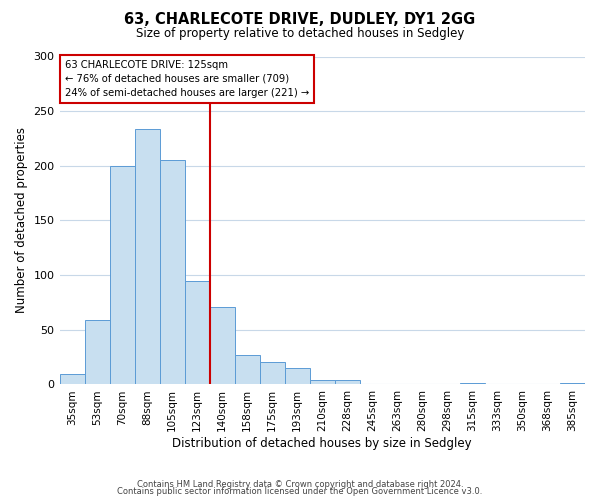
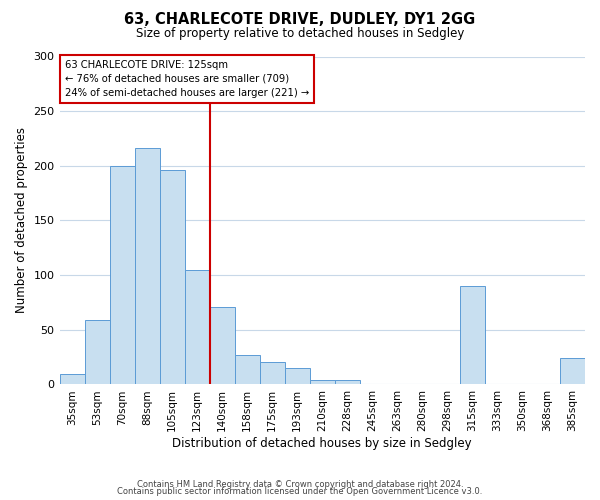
88sqm: 234 -> 216
105sqm: 205 -> 196
123sqm: 95 -> 105
315sqm: 1 -> 90
385sqm: 1 -> 24
